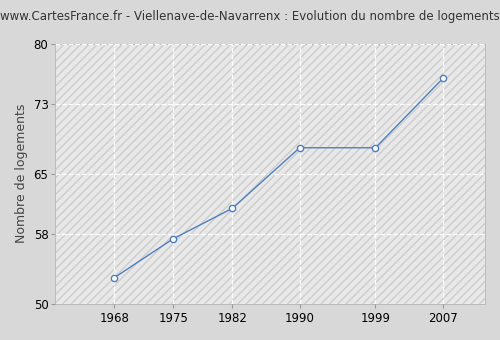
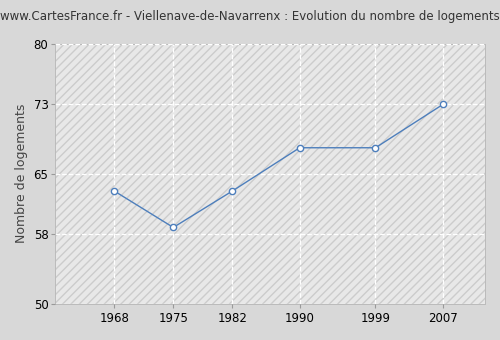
1968: 53.0 -> 63.0
1975: 57.5 -> 58.8
1982: 61.0 -> 63.0
2007: 76.0 -> 73.0
